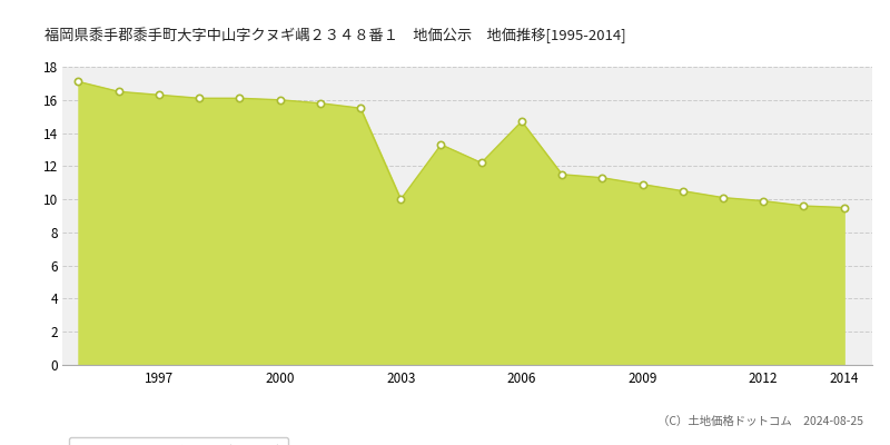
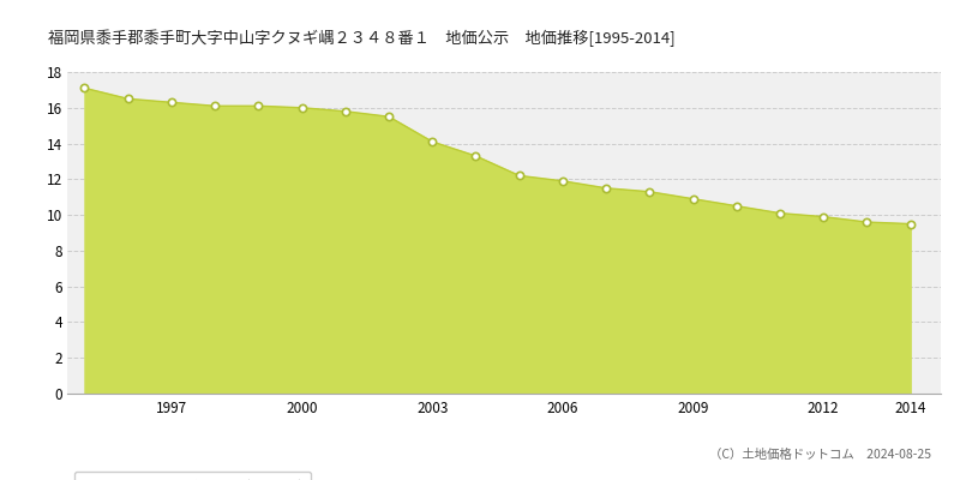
2003: 10.0 -> 14.1
2006: 14.7 -> 11.9
